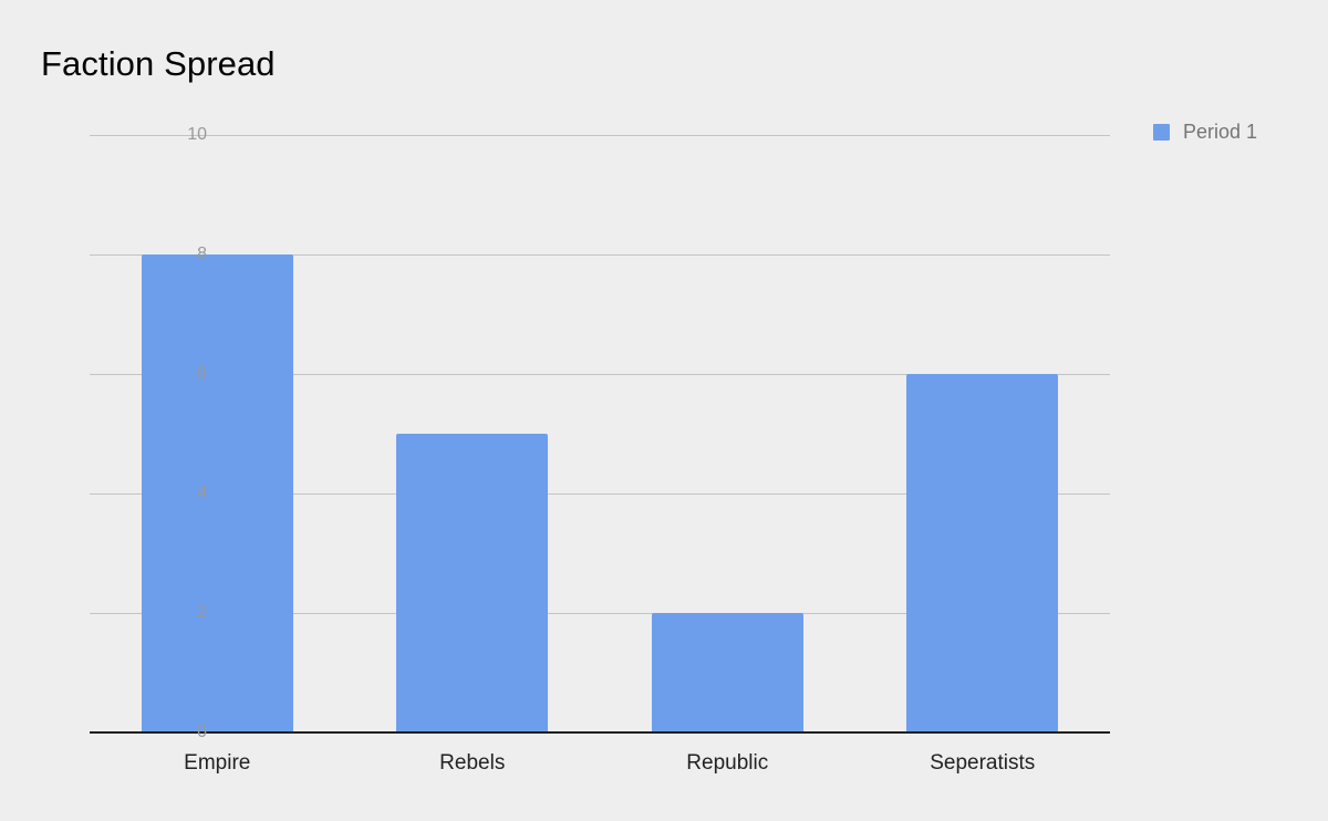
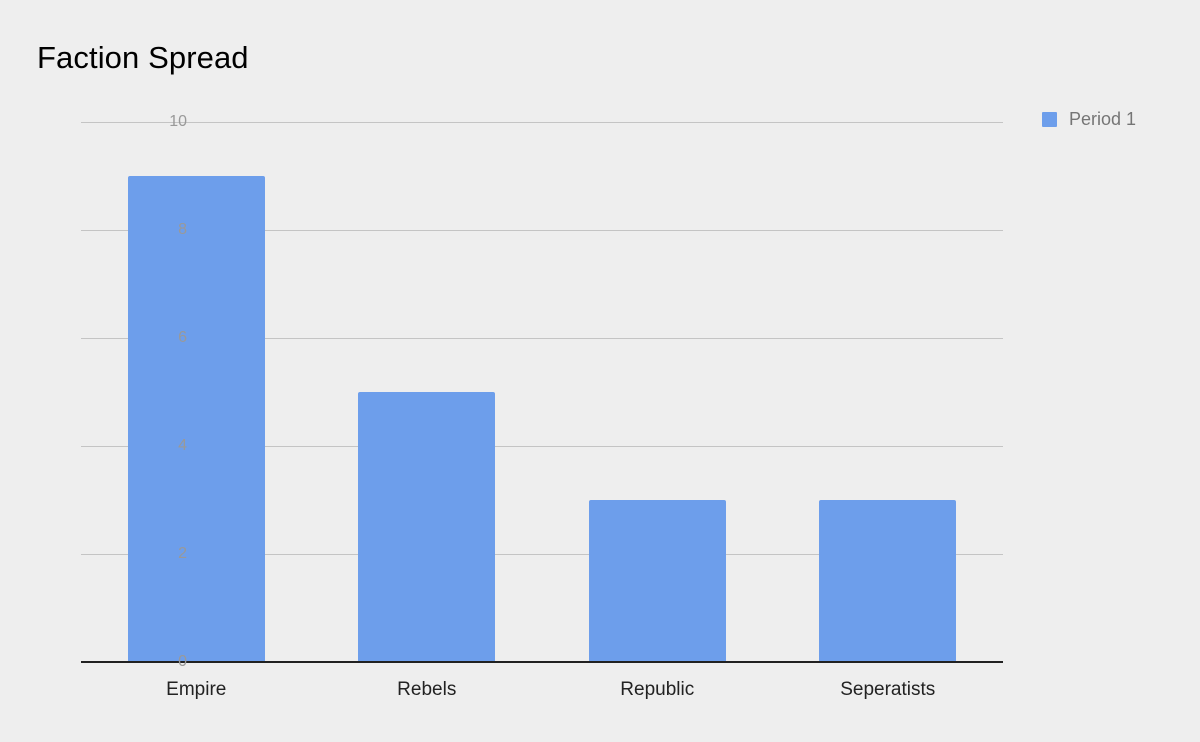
Empire: 8 -> 9
Republic: 2 -> 3
Seperatists: 6 -> 3
